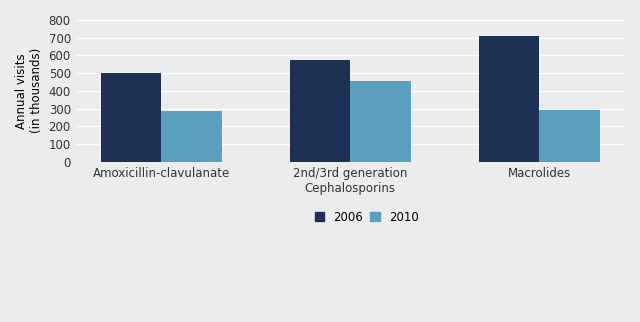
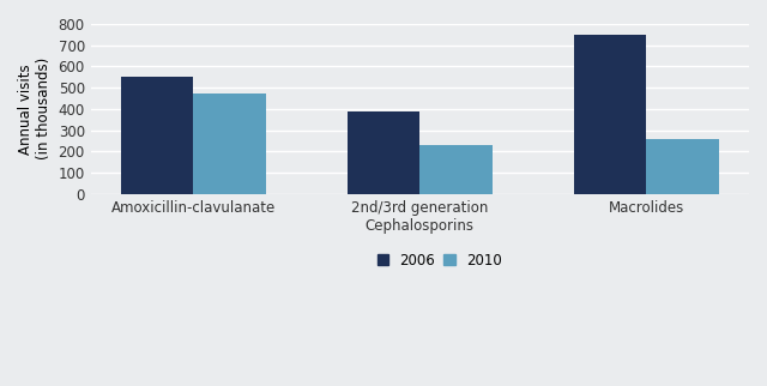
2006/Amoxicillin-clavulanate: 500 -> 550
2010/Amoxicillin-clavulanate: 280 -> 470
2006/2nd/3rd generation Cephalosporins: 580 -> 390
2010/2nd/3rd generation Cephalosporins: 460 -> 230
2006/Macrolides: 710 -> 750
2010/Macrolides: 290 -> 260
